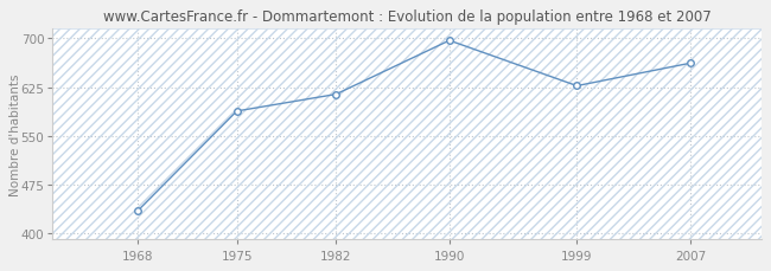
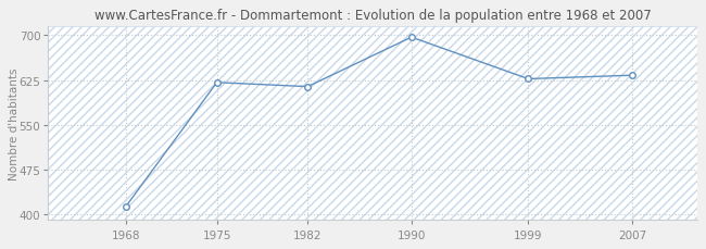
1968: 434 -> 413
1975: 588 -> 621
2007: 662 -> 633
